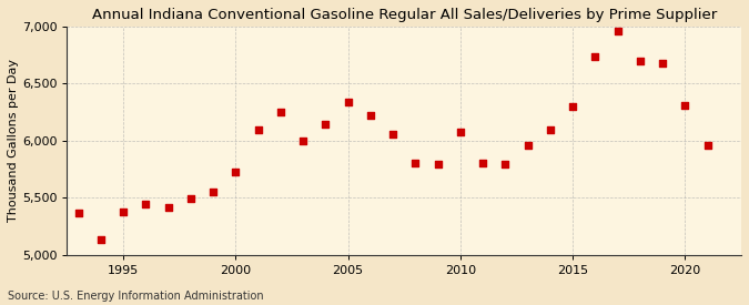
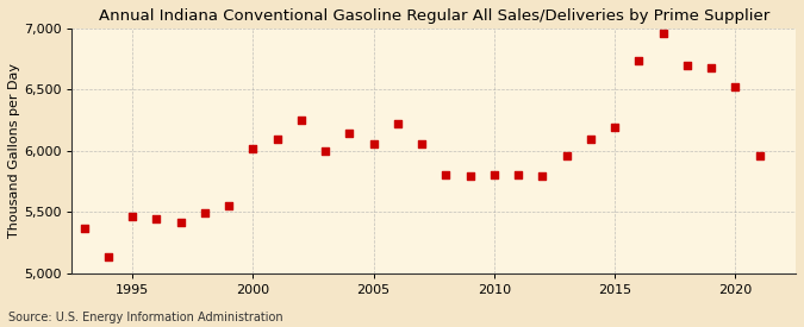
1995: 5,380 -> 5,460
2000: 5,730 -> 6,020
2005: 6,340 -> 6,060
2010: 6,080 -> 5,800
2015: 6,300 -> 6,190
2020: 6,310 -> 6,520
